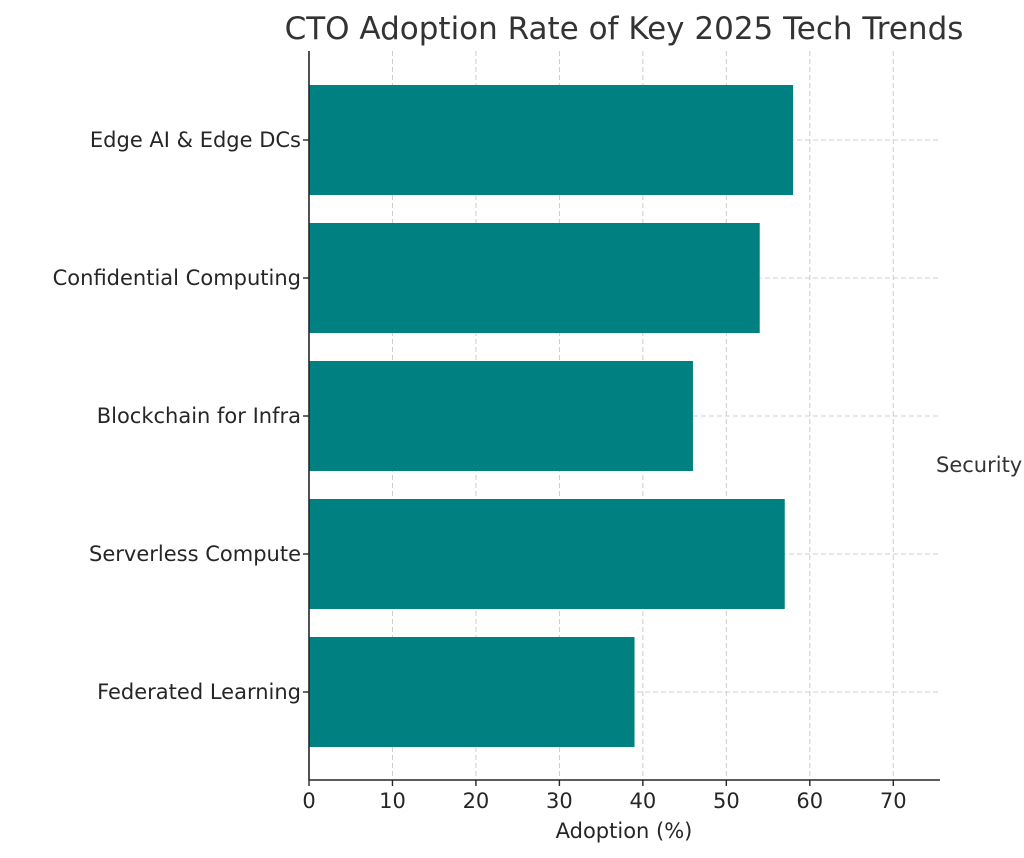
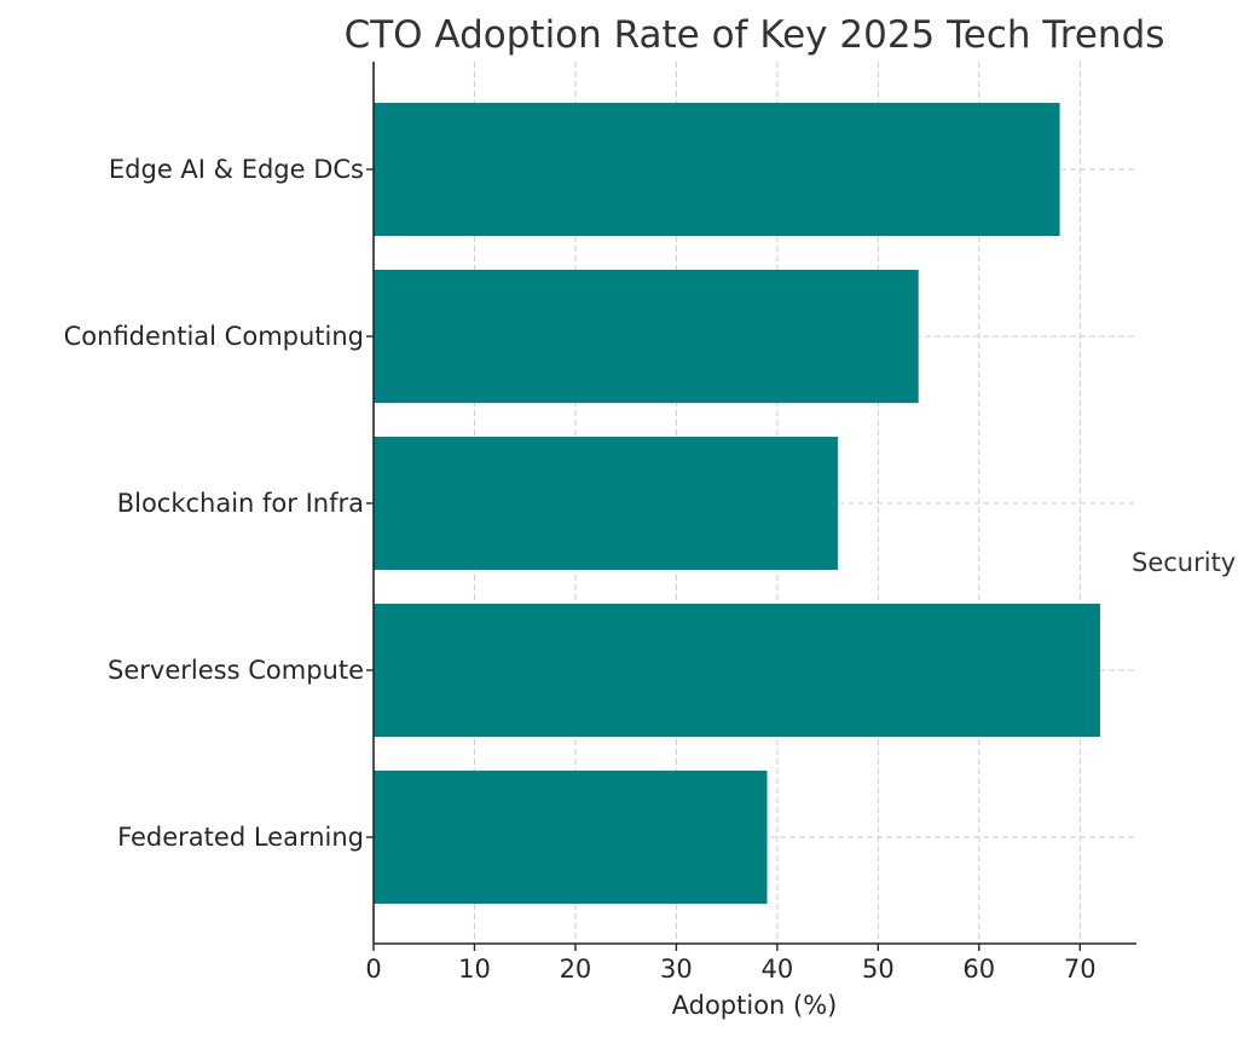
Edge AI & Edge DCs: 58 -> 68
Serverless Compute: 57 -> 72
